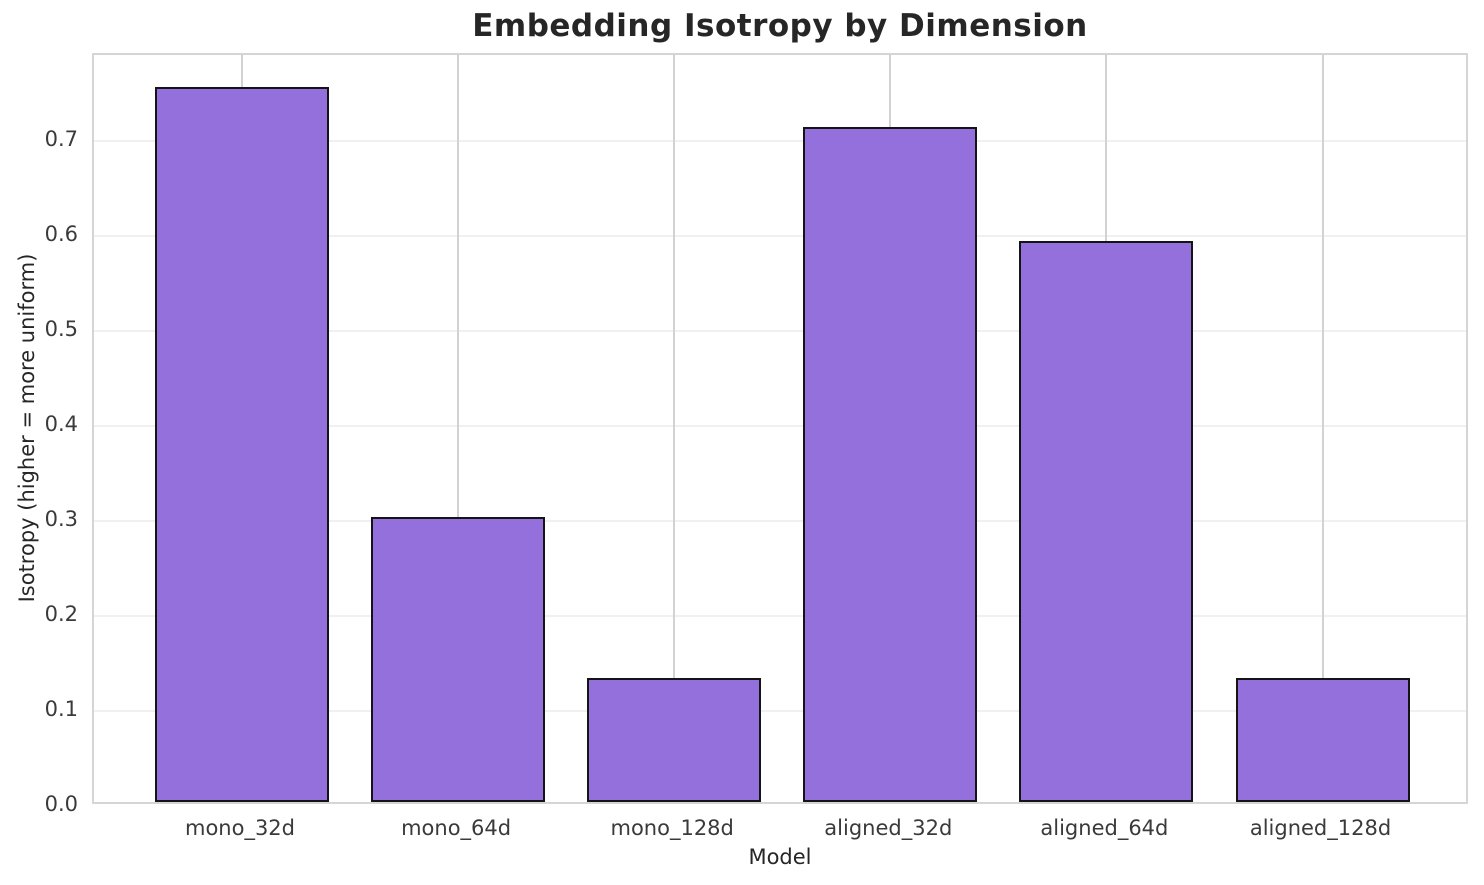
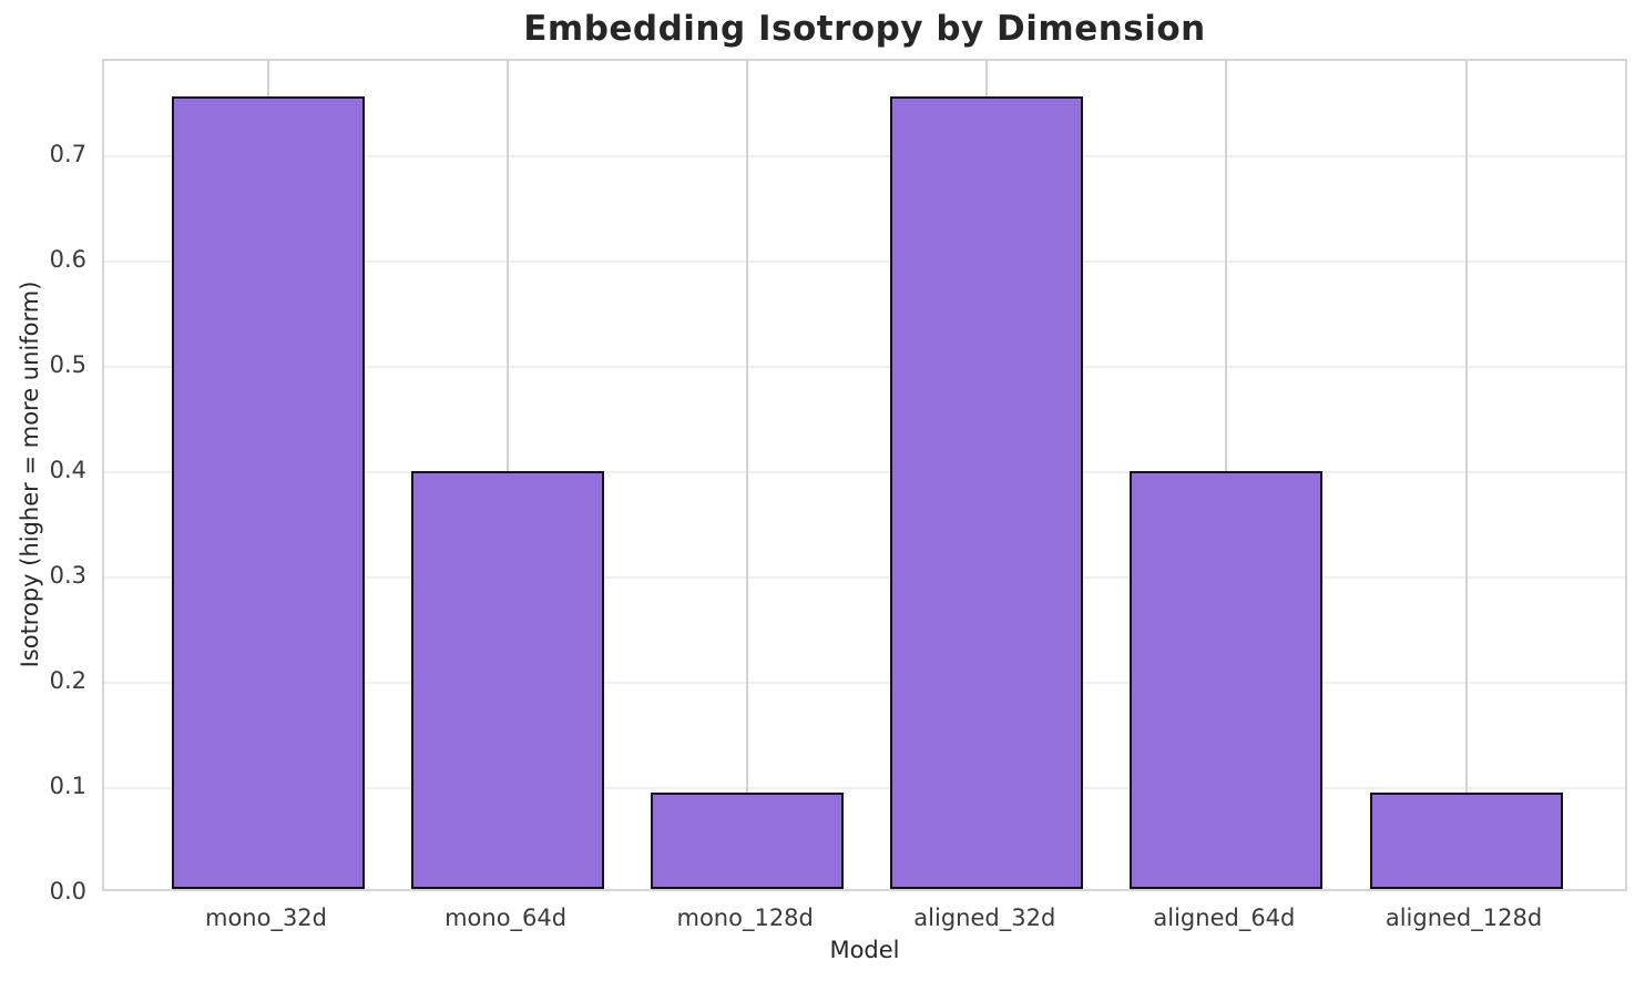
mono_64d: 0.30 -> 0.40
mono_128d: 0.13 -> 0.09
aligned_32d: 0.71 -> 0.75
aligned_64d: 0.59 -> 0.40
aligned_128d: 0.13 -> 0.09
